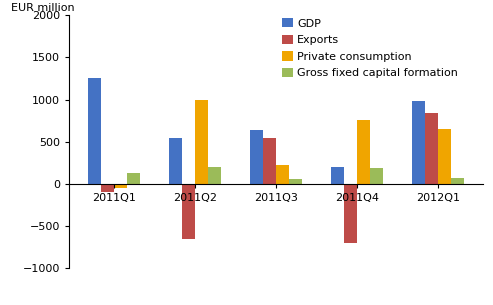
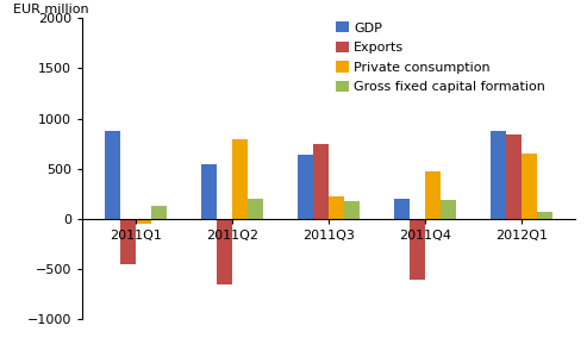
GDP/2011Q1: 1260 -> 880
Exports/2011Q1: -100 -> -450
Private consumption/2011Q2: 1000 -> 800
Exports/2011Q3: 540 -> 750
Gross fixed capital formation/2011Q3: 60 -> 180
Exports/2011Q4: -700 -> -600
Private consumption/2011Q4: 760 -> 480
GDP/2012Q1: 980 -> 880
